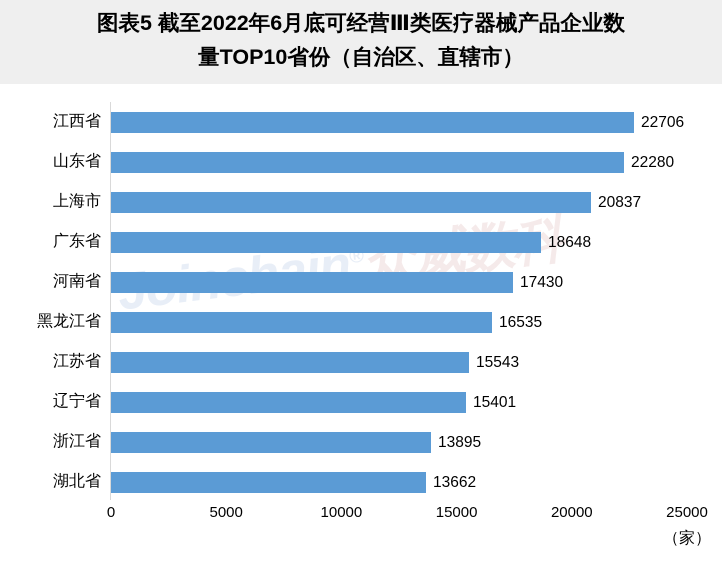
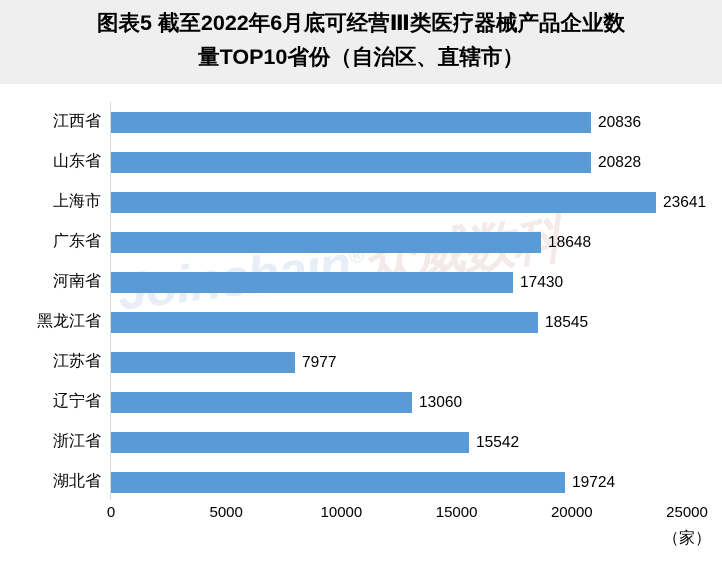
江西省: 22706 -> 20836
山东省: 22280 -> 20828
上海市: 20837 -> 23641
黑龙江省: 16535 -> 18545
江苏省: 15543 -> 7977
辽宁省: 15401 -> 13060
浙江省: 13895 -> 15542
湖北省: 13662 -> 19724
